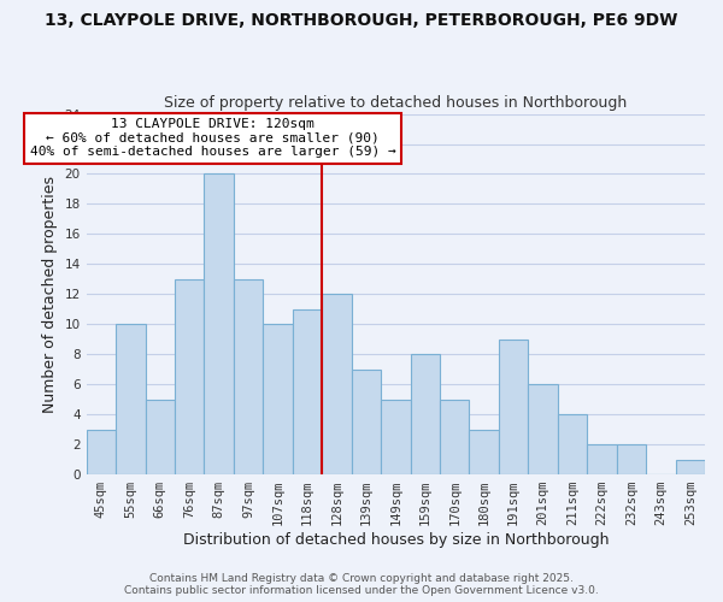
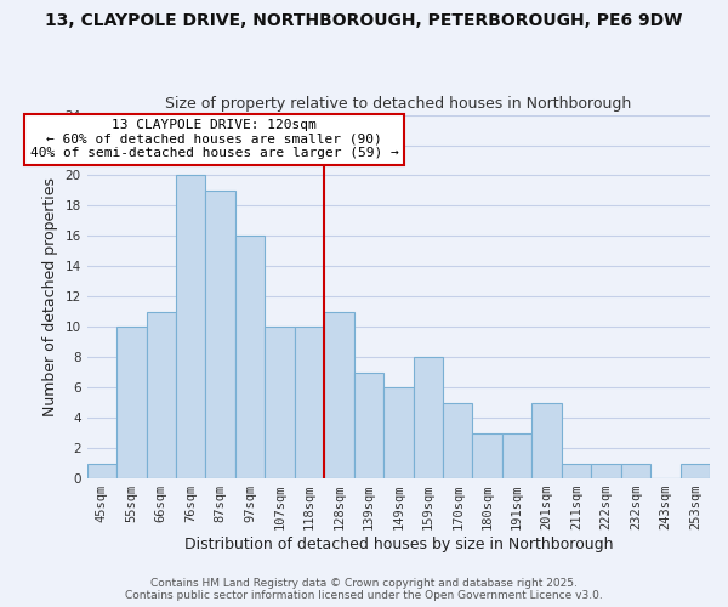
45sqm: 3 -> 1
66sqm: 5 -> 11
76sqm: 13 -> 20
87sqm: 20 -> 19
97sqm: 13 -> 16
118sqm: 11 -> 10
128sqm: 12 -> 11
149sqm: 5 -> 6
191sqm: 9 -> 3
201sqm: 6 -> 5
211sqm: 4 -> 1
222sqm: 2 -> 1
232sqm: 2 -> 1
